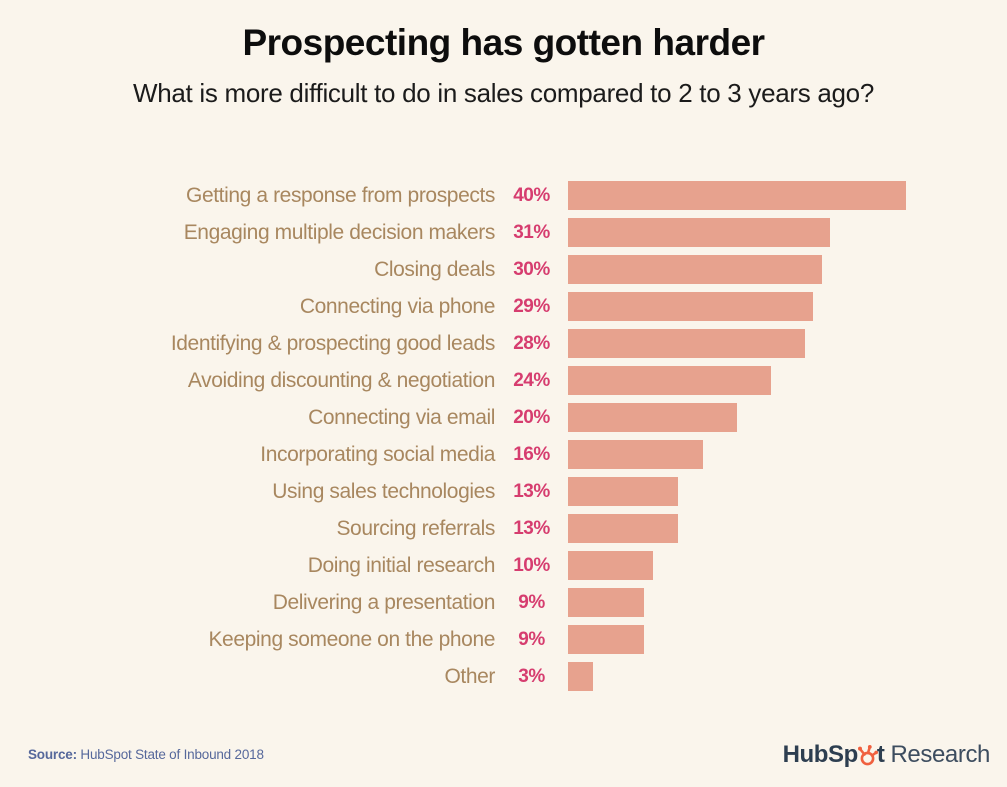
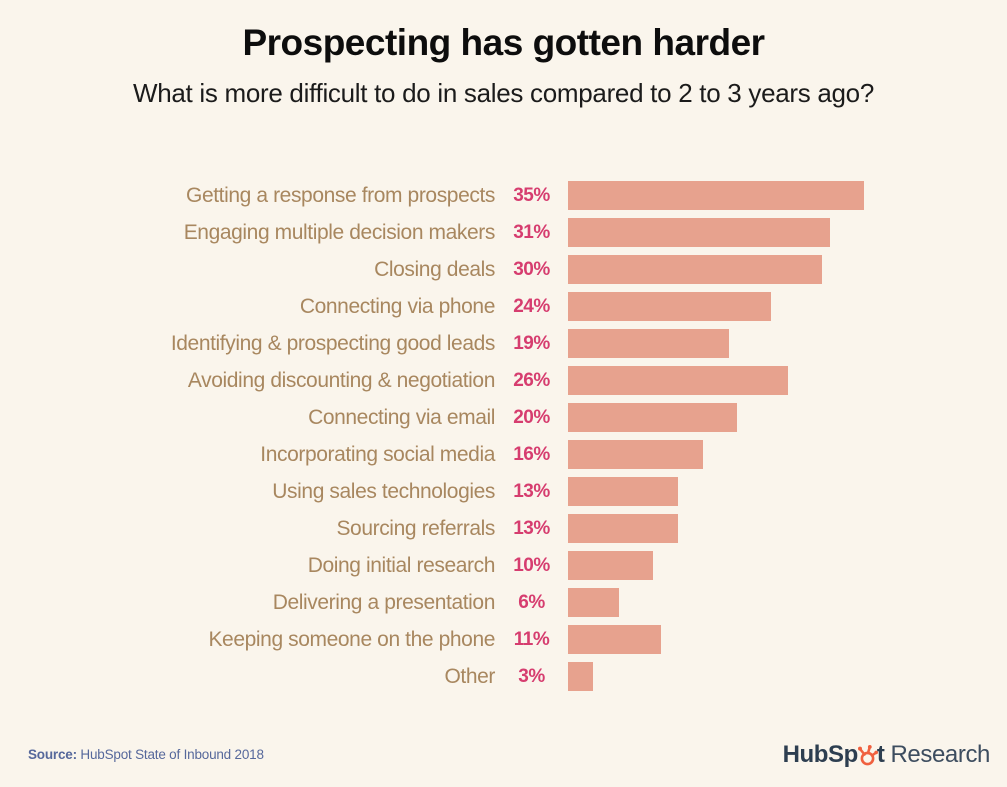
Getting a response from prospects: 40% -> 35%
Connecting via phone: 29% -> 24%
Identifying & prospecting good leads: 28% -> 19%
Avoiding discounting & negotiation: 24% -> 26%
Delivering a presentation: 9% -> 6%
Keeping someone on the phone: 9% -> 11%
